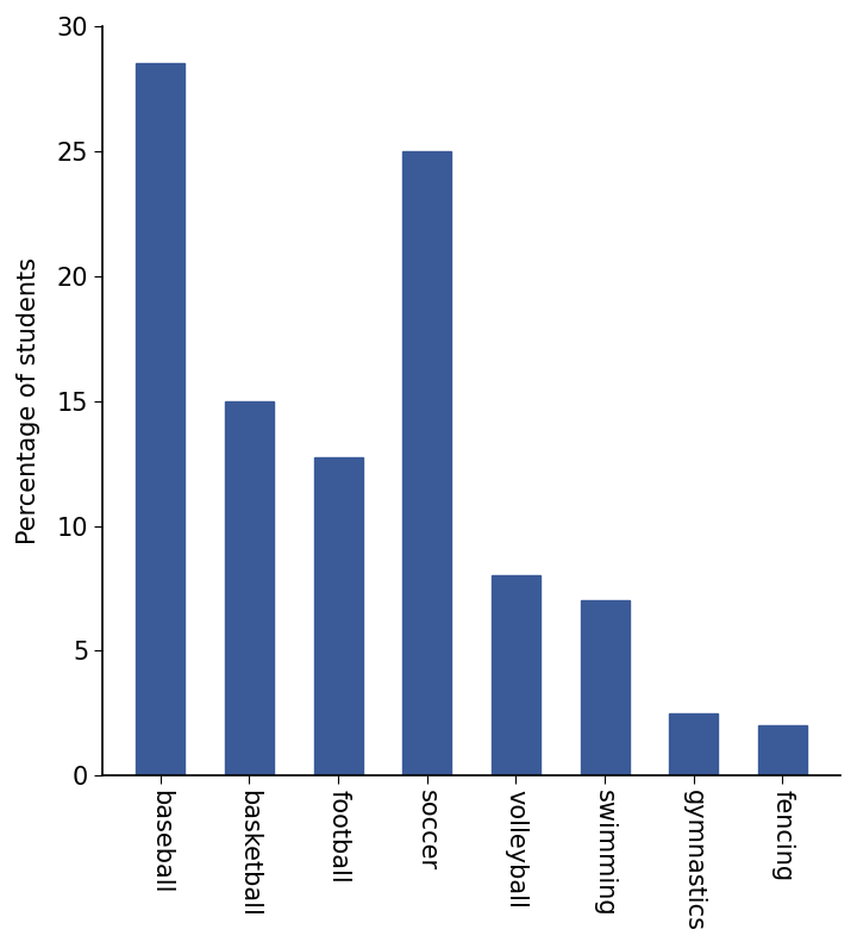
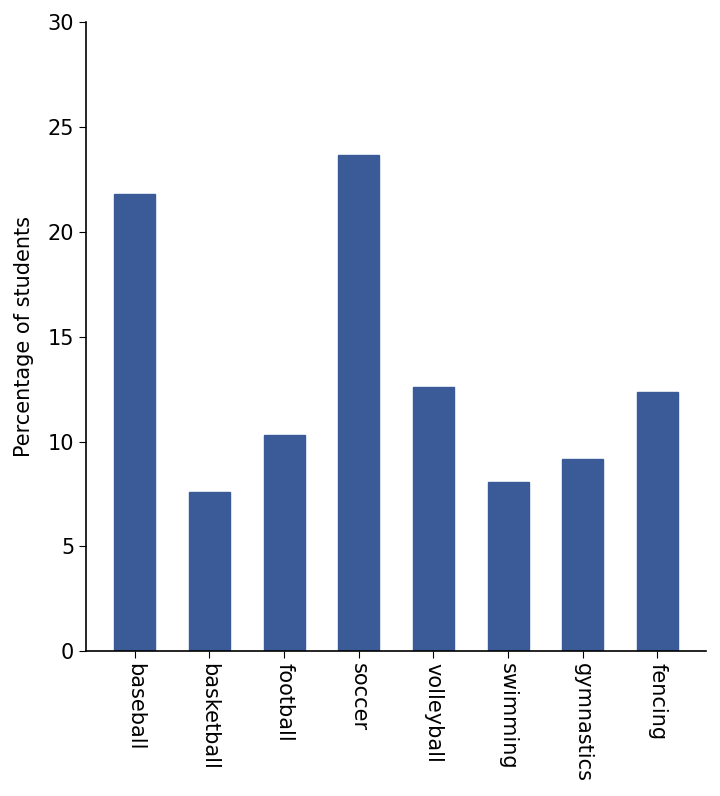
baseball: 28.50 -> 21.80
basketball: 15.00 -> 7.60
football: 12.75 -> 10.30
soccer: 25.00 -> 23.65
volleyball: 8.00 -> 12.60
swimming: 7.00 -> 8.05
gymnastics: 2.50 -> 9.15
fencing: 2.00 -> 12.35
